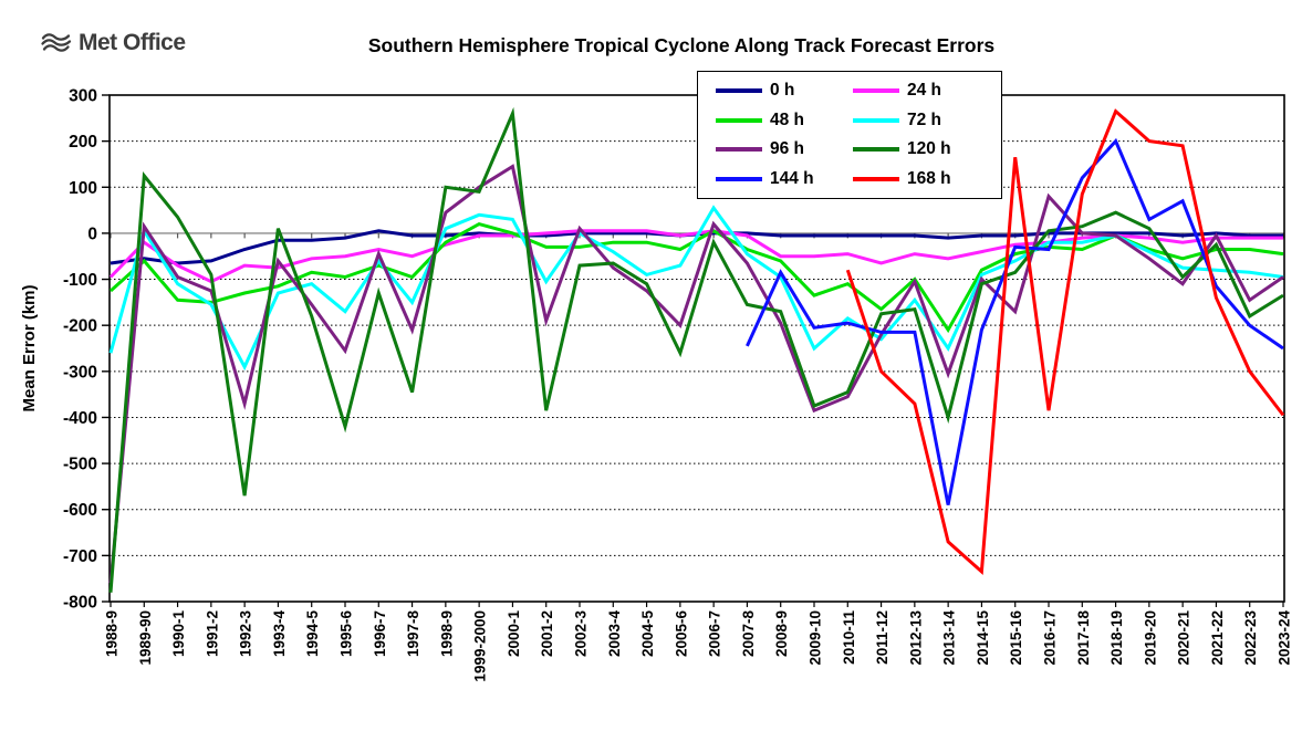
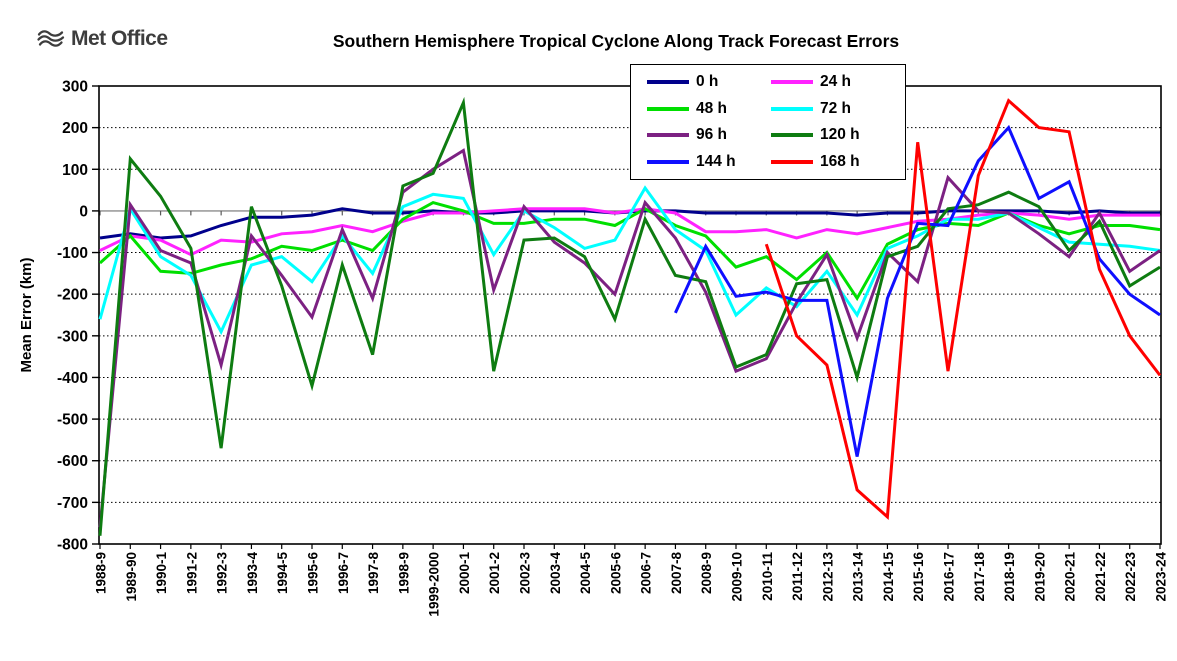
24 h/1989-90: -20 -> -60
120 h/1998-9: 100 -> 60
